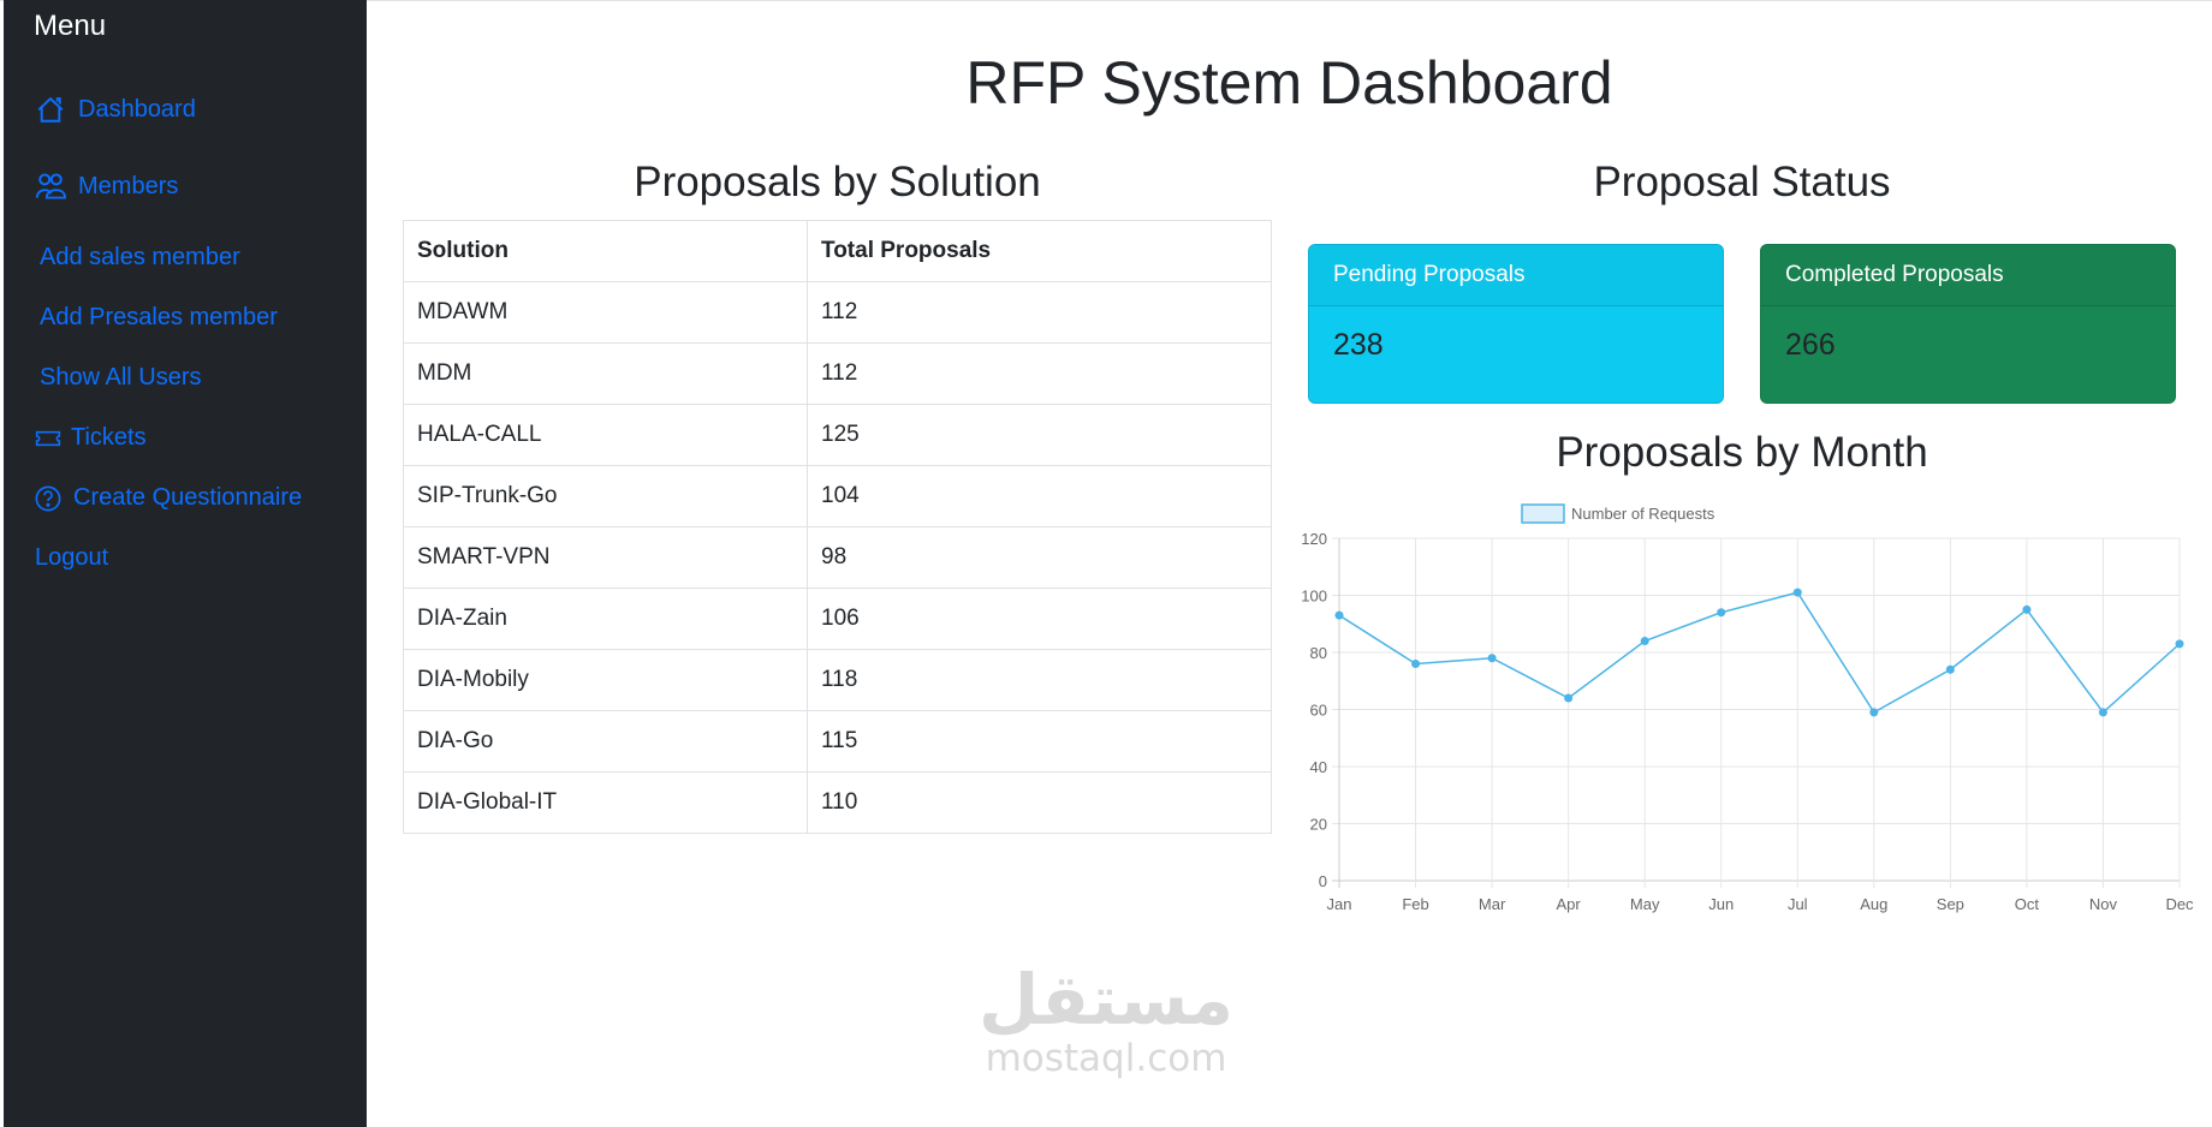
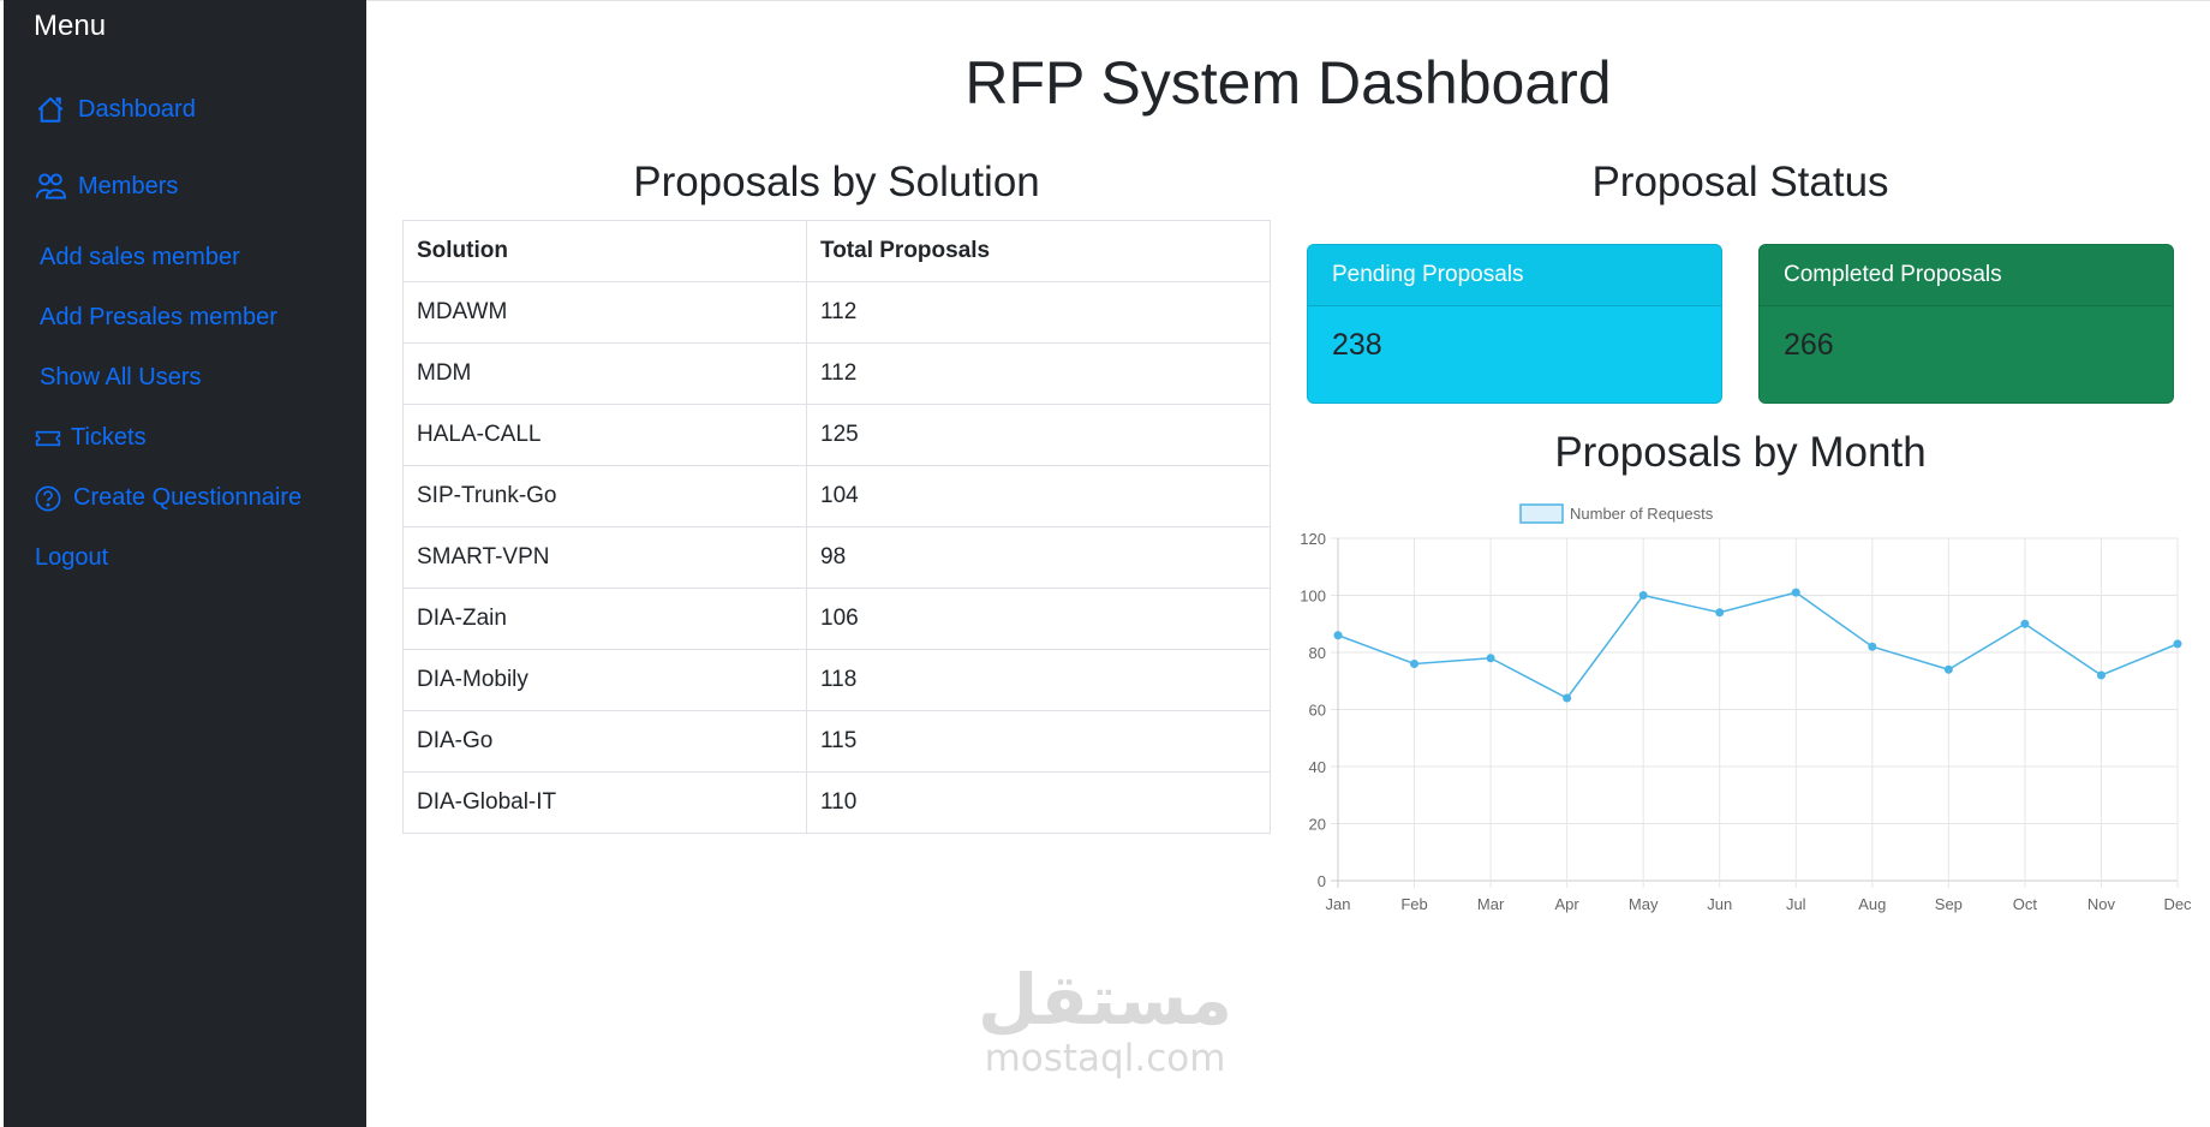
Jan: 93 -> 86
May: 84 -> 100
Aug: 59 -> 82
Oct: 95 -> 90
Nov: 59 -> 72
